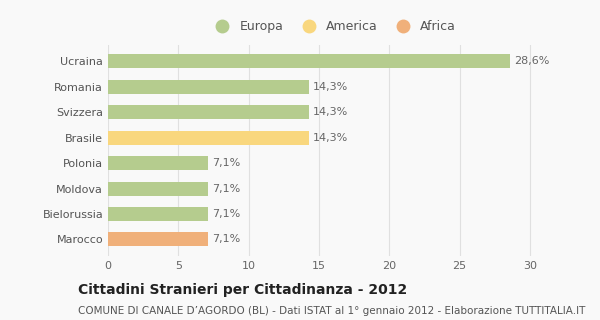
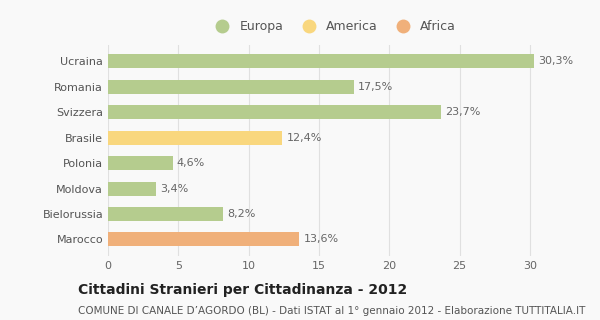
Ucraina: 28,6% -> 30,3%
Romania: 14,3% -> 17,5%
Svizzera: 14,3% -> 23,7%
Brasile: 14,3% -> 12,4%
Polonia: 7,1% -> 4,6%
Moldova: 7,1% -> 3,4%
Bielorussia: 7,1% -> 8,2%
Marocco: 7,1% -> 13,6%
